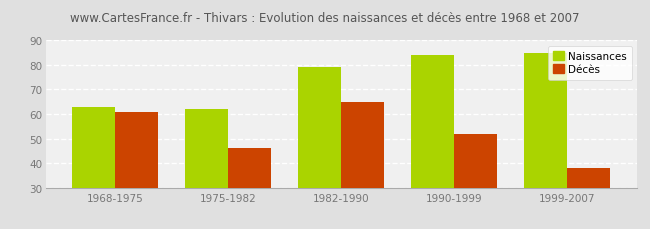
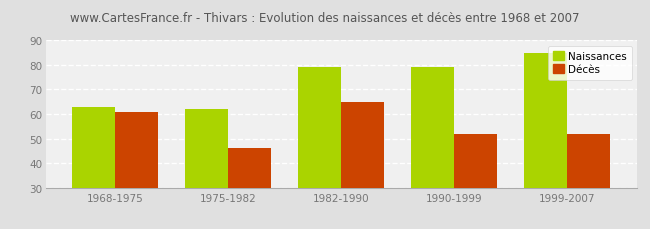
Naissances/1990-1999: 84 -> 79
Décès/1999-2007: 38 -> 52
